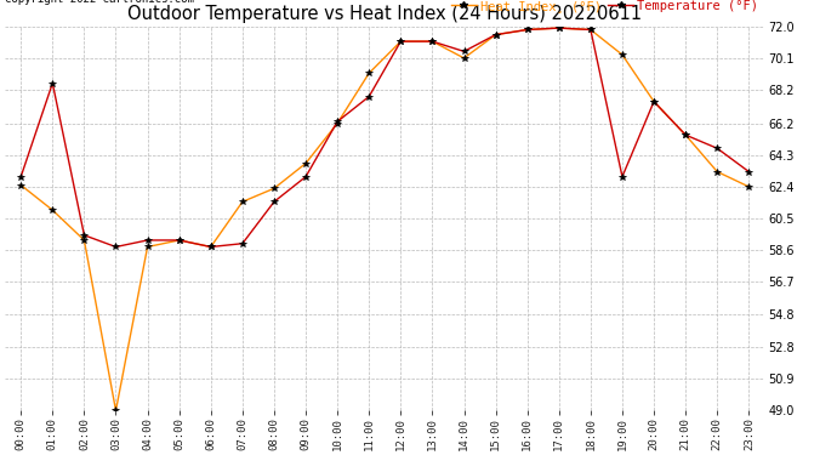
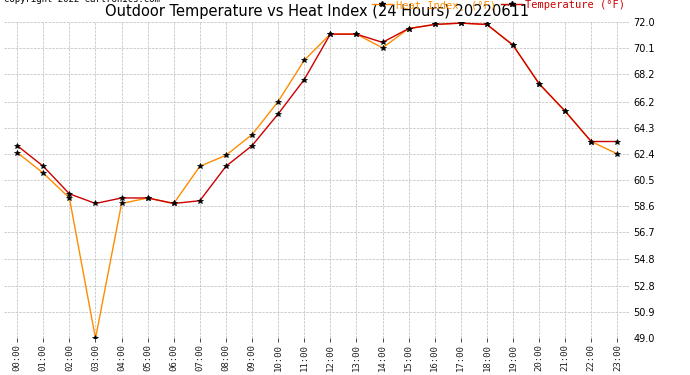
Temperature (°F)/01:00: 68.6 -> 61.5
Temperature (°F)/10:00: 66.3 -> 65.3
Temperature (°F)/19:00: 63.0 -> 70.3
Temperature (°F)/22:00: 64.7 -> 63.3
